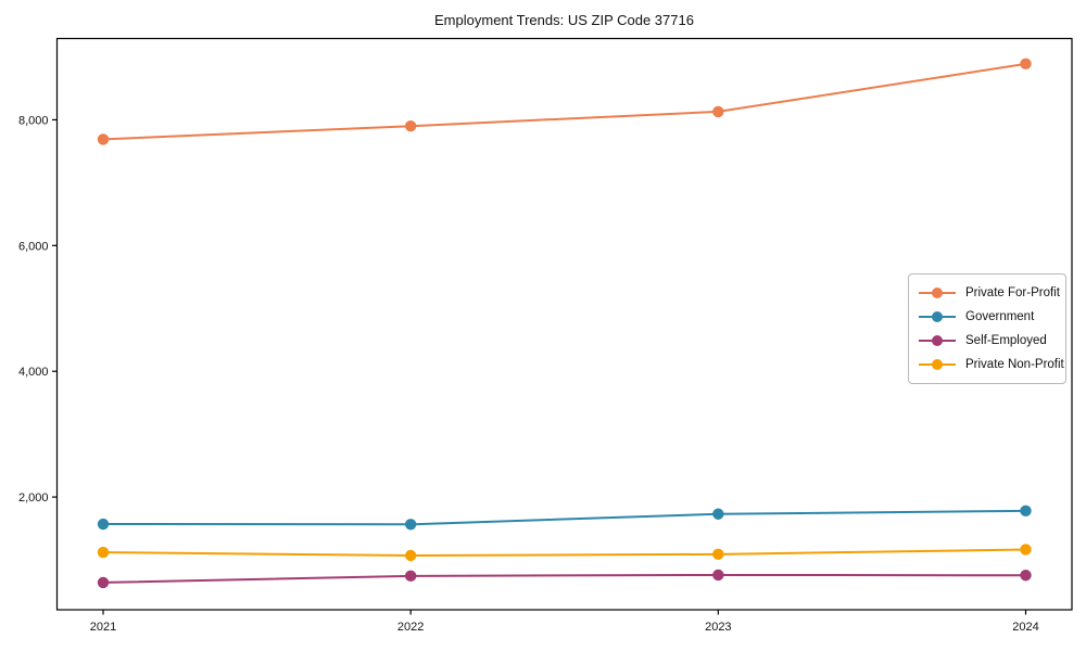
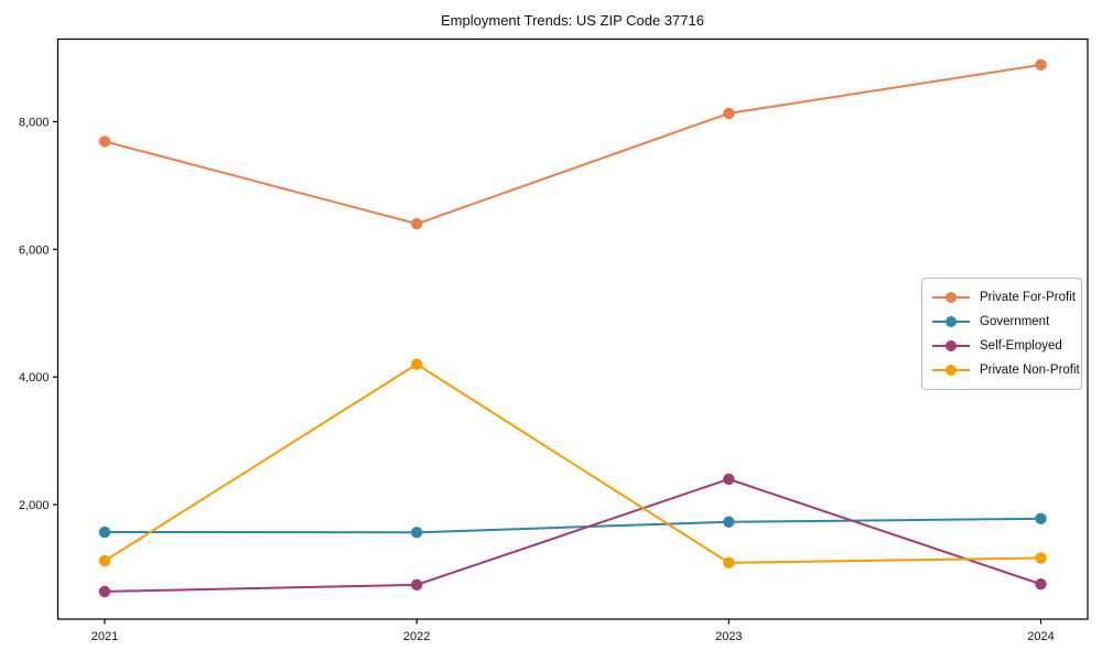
Private For-Profit/2022: 7900 -> 6400
Private Non-Profit/2022: 1100 -> 4200
Self-Employed/2023: 800 -> 2400
